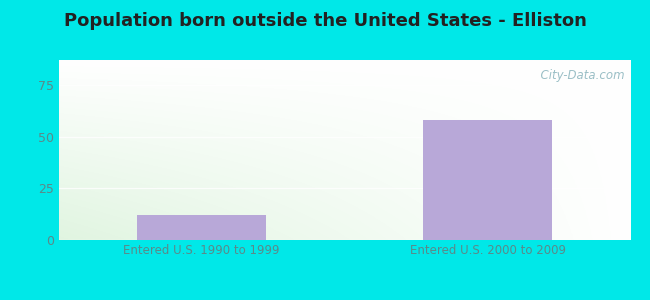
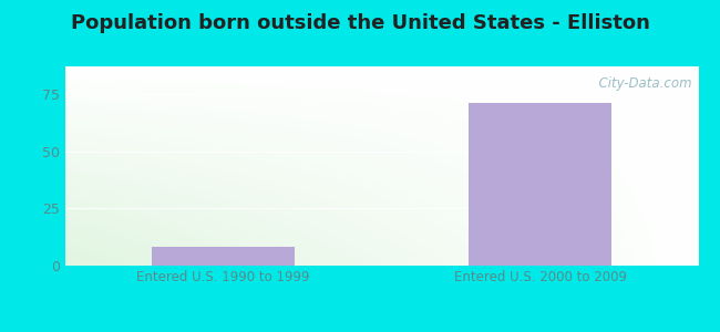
Entered U.S. 1990 to 1999: 12 -> 8
Entered U.S. 2000 to 2009: 58 -> 71
